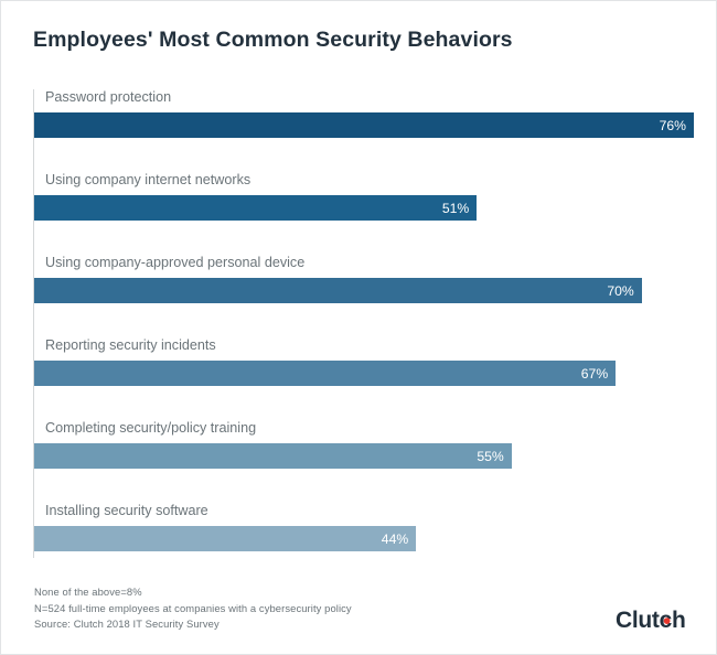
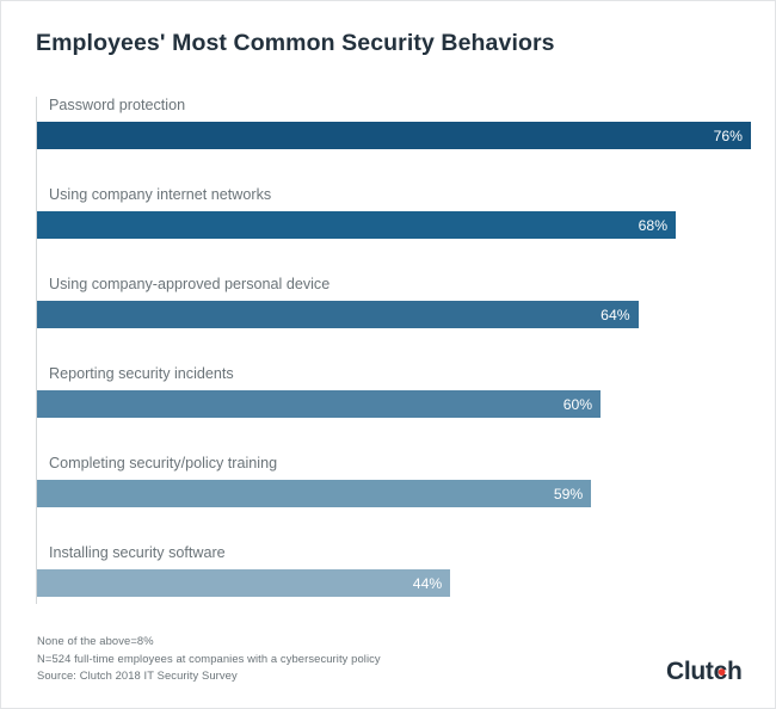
Using company internet networks: 51% -> 68%
Using company-approved personal device: 70% -> 64%
Reporting security incidents: 67% -> 60%
Completing security/policy training: 55% -> 59%
